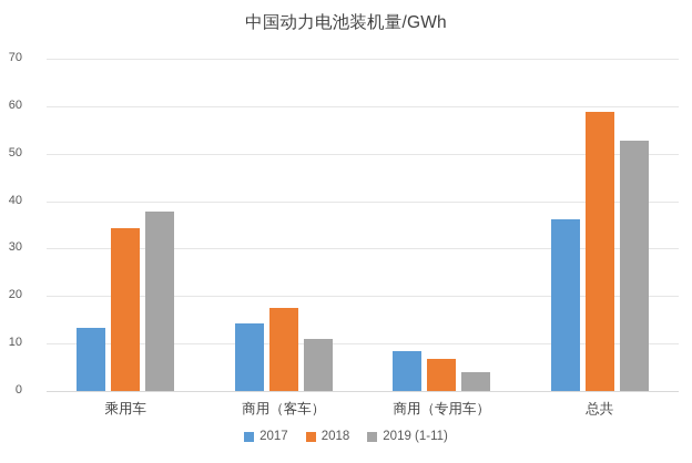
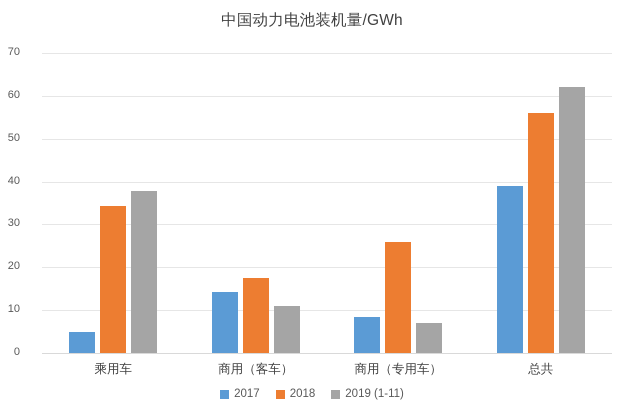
2017/乘用车: 13 -> 5
2018/商用（专用车）: 7 -> 26
2019 (1-11)/商用（专用车）: 4 -> 7
2017/总共: 36 -> 39
2018/总共: 59 -> 56
2019 (1-11)/总共: 53 -> 62
